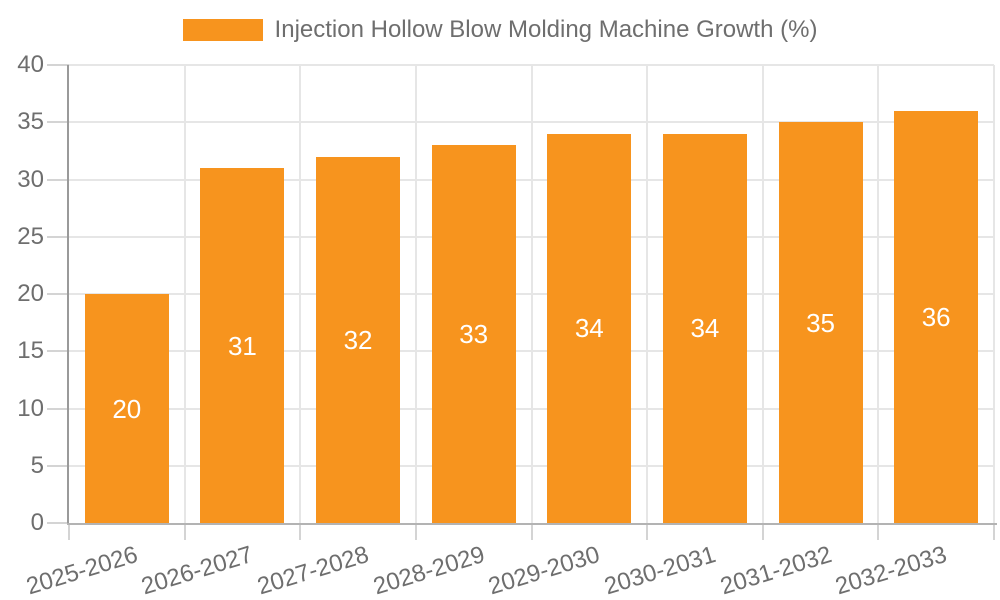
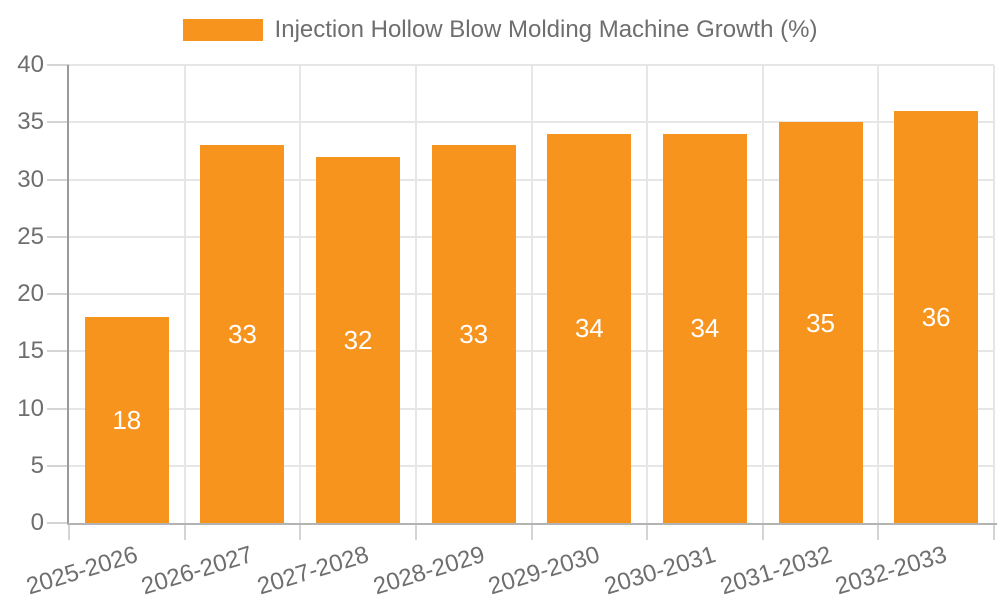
2025-2026: 20 -> 18
2026-2027: 31 -> 33
